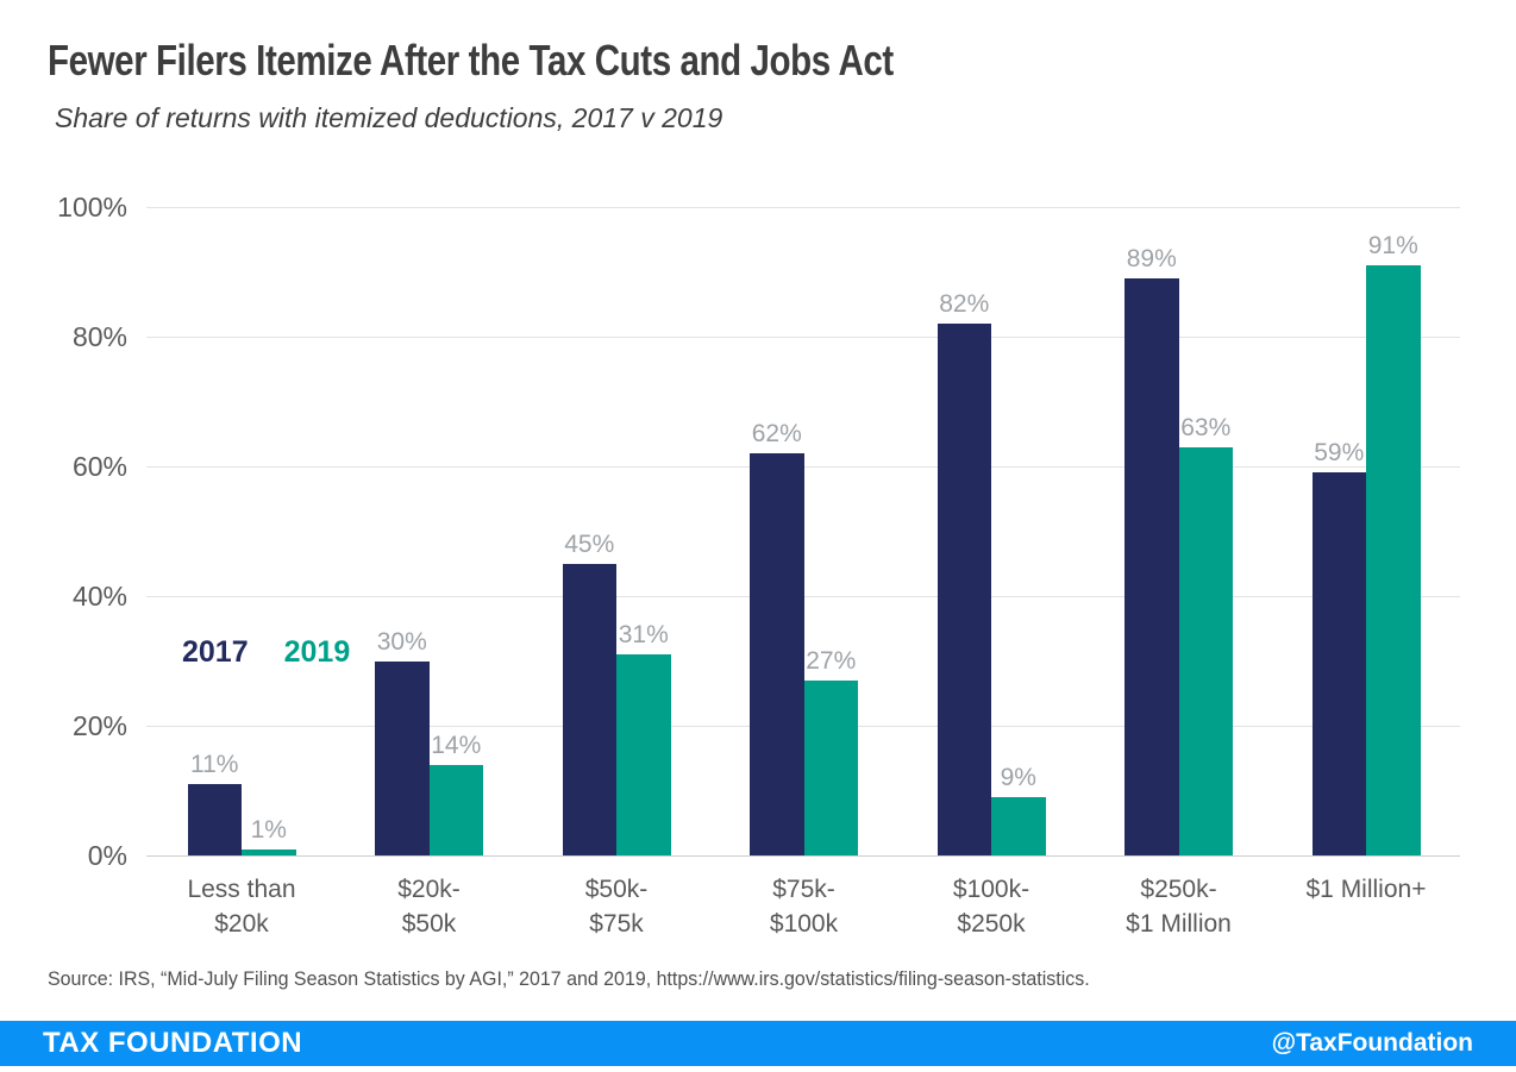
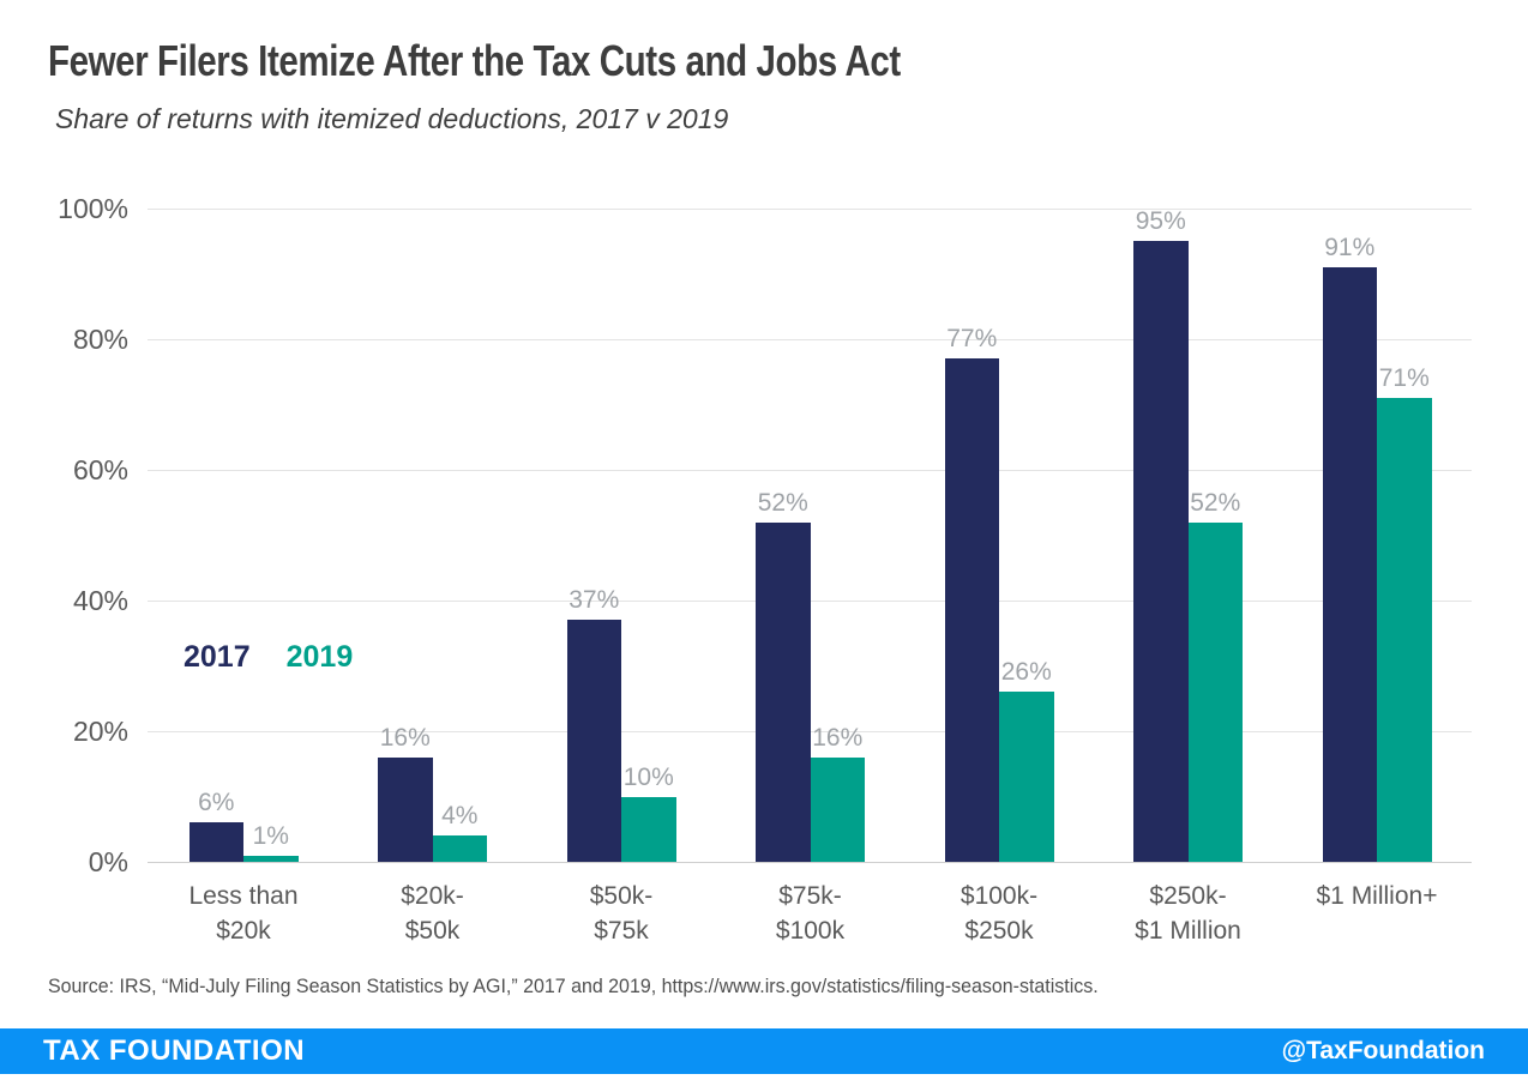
2017/Less than $20k: 11% -> 6%
2017/$20k-$50k: 30% -> 16%
2019/$20k-$50k: 14% -> 4%
2017/$50k-$75k: 45% -> 37%
2019/$50k-$75k: 31% -> 10%
2017/$75k-$100k: 62% -> 52%
2019/$75k-$100k: 27% -> 16%
2017/$100k-$250k: 82% -> 77%
2019/$100k-$250k: 9% -> 26%
2017/$250k-$1 Million: 89% -> 95%
2019/$250k-$1 Million: 63% -> 52%
2017/$1 Million+: 59% -> 91%
2019/$1 Million+: 91% -> 71%
